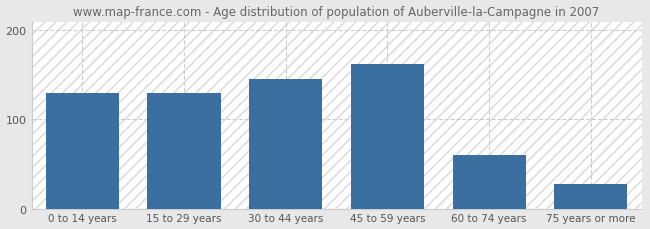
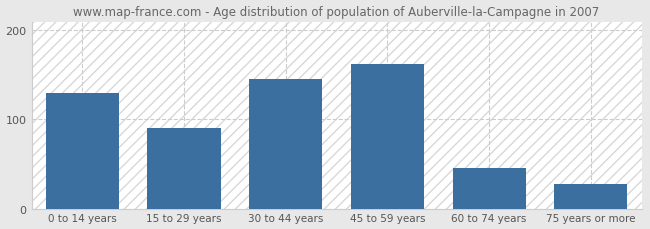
15 to 29 years: 130 -> 90
60 to 74 years: 60 -> 45
